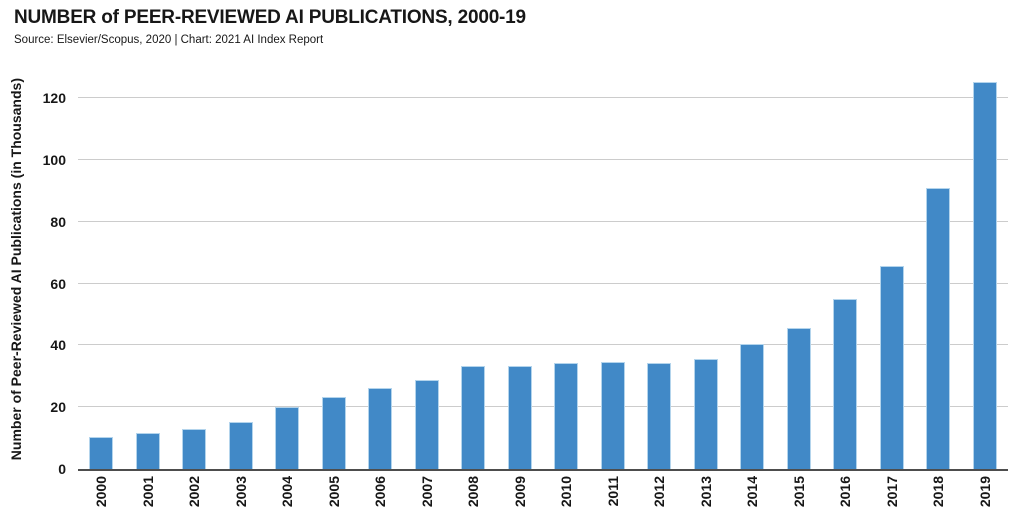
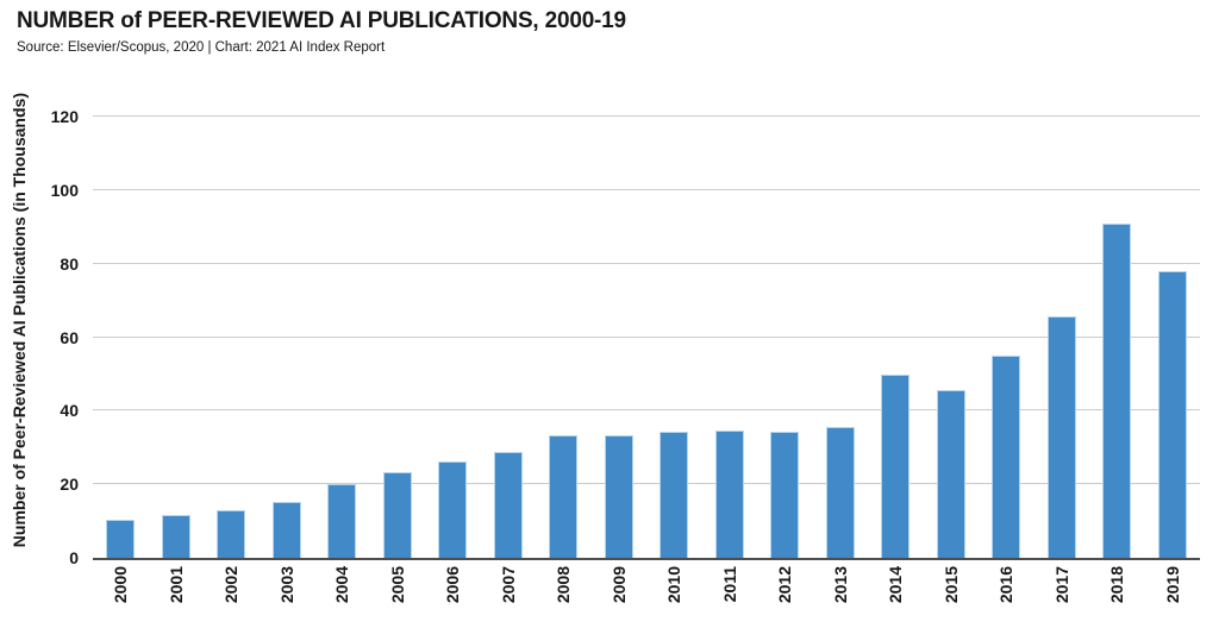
2014: 41 -> 50
2019: 125 -> 78
